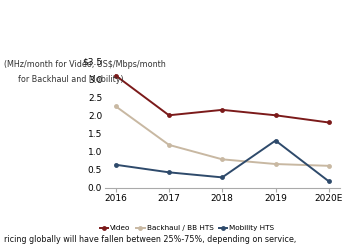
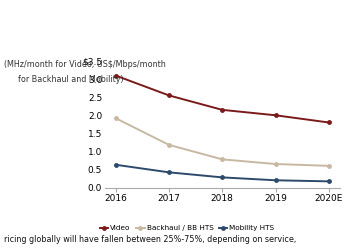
Backhaul / BB HTS/2016: 2.25 -> 1.92
Video/2017: 2.00 -> 2.55
Mobility HTS/2019: 1.30 -> 0.20
